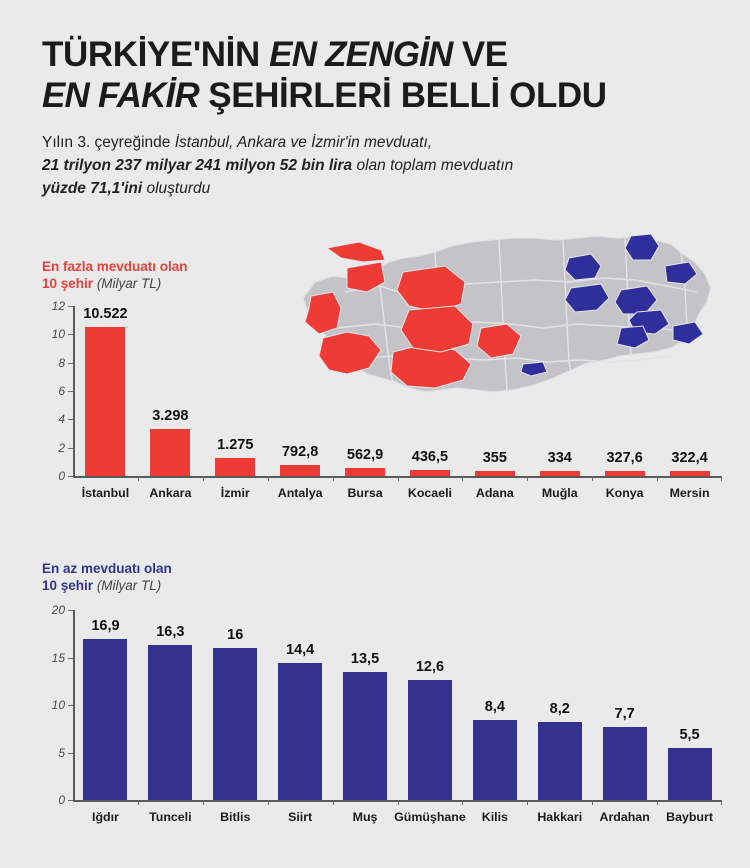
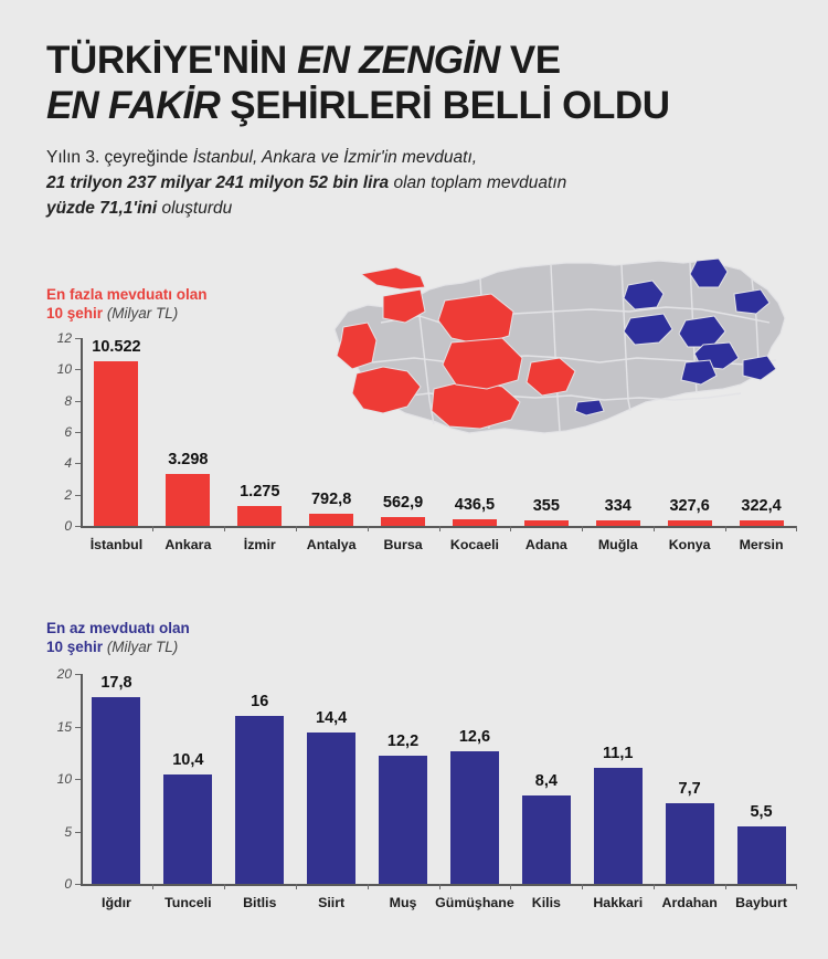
En az mevduatı olan/Iğdır: 16,9 -> 17,8
En az mevduatı olan/Tunceli: 16,3 -> 10,4
En az mevduatı olan/Muş: 13,5 -> 12,2
En az mevduatı olan/Hakkari: 8,2 -> 11,1
